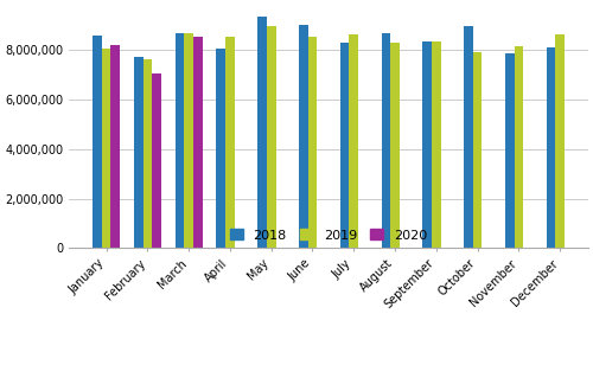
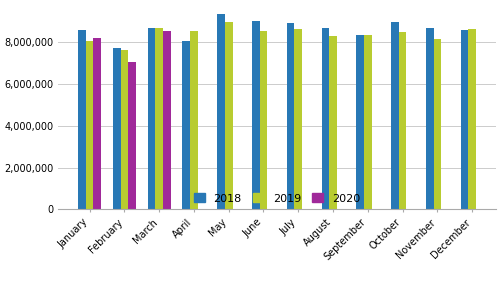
2018/July: 8,300,000 -> 8,900,000
2019/October: 7,900,000 -> 8,450,000
2018/November: 7,850,000 -> 8,650,000
2018/December: 8,100,000 -> 8,550,000
